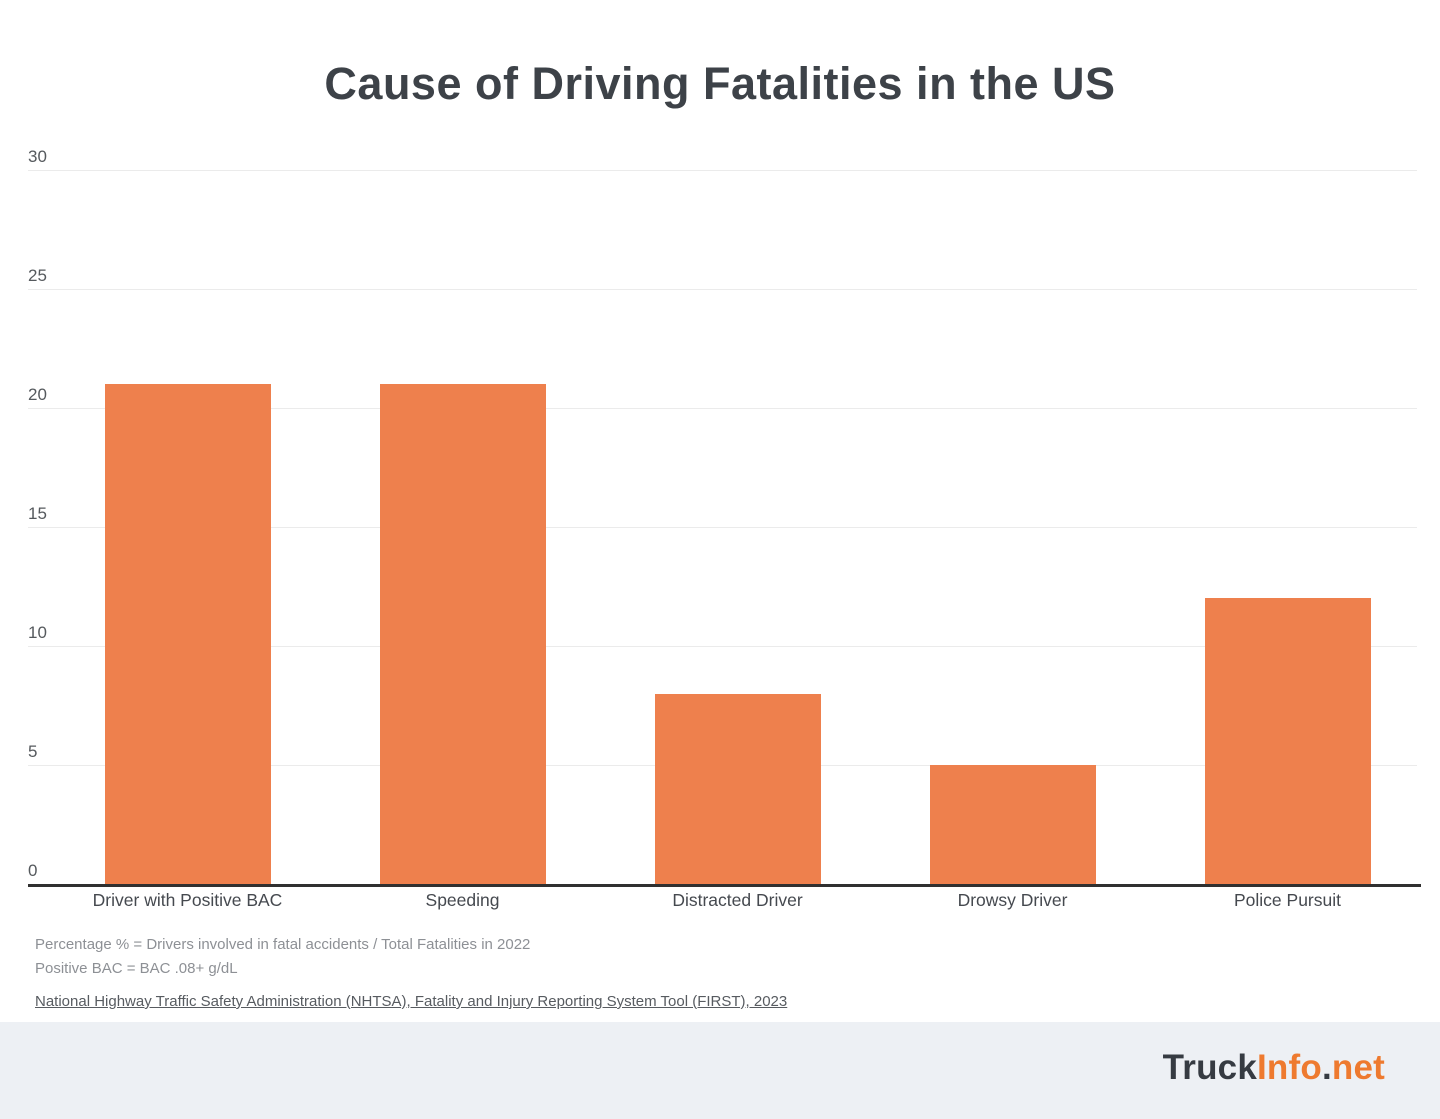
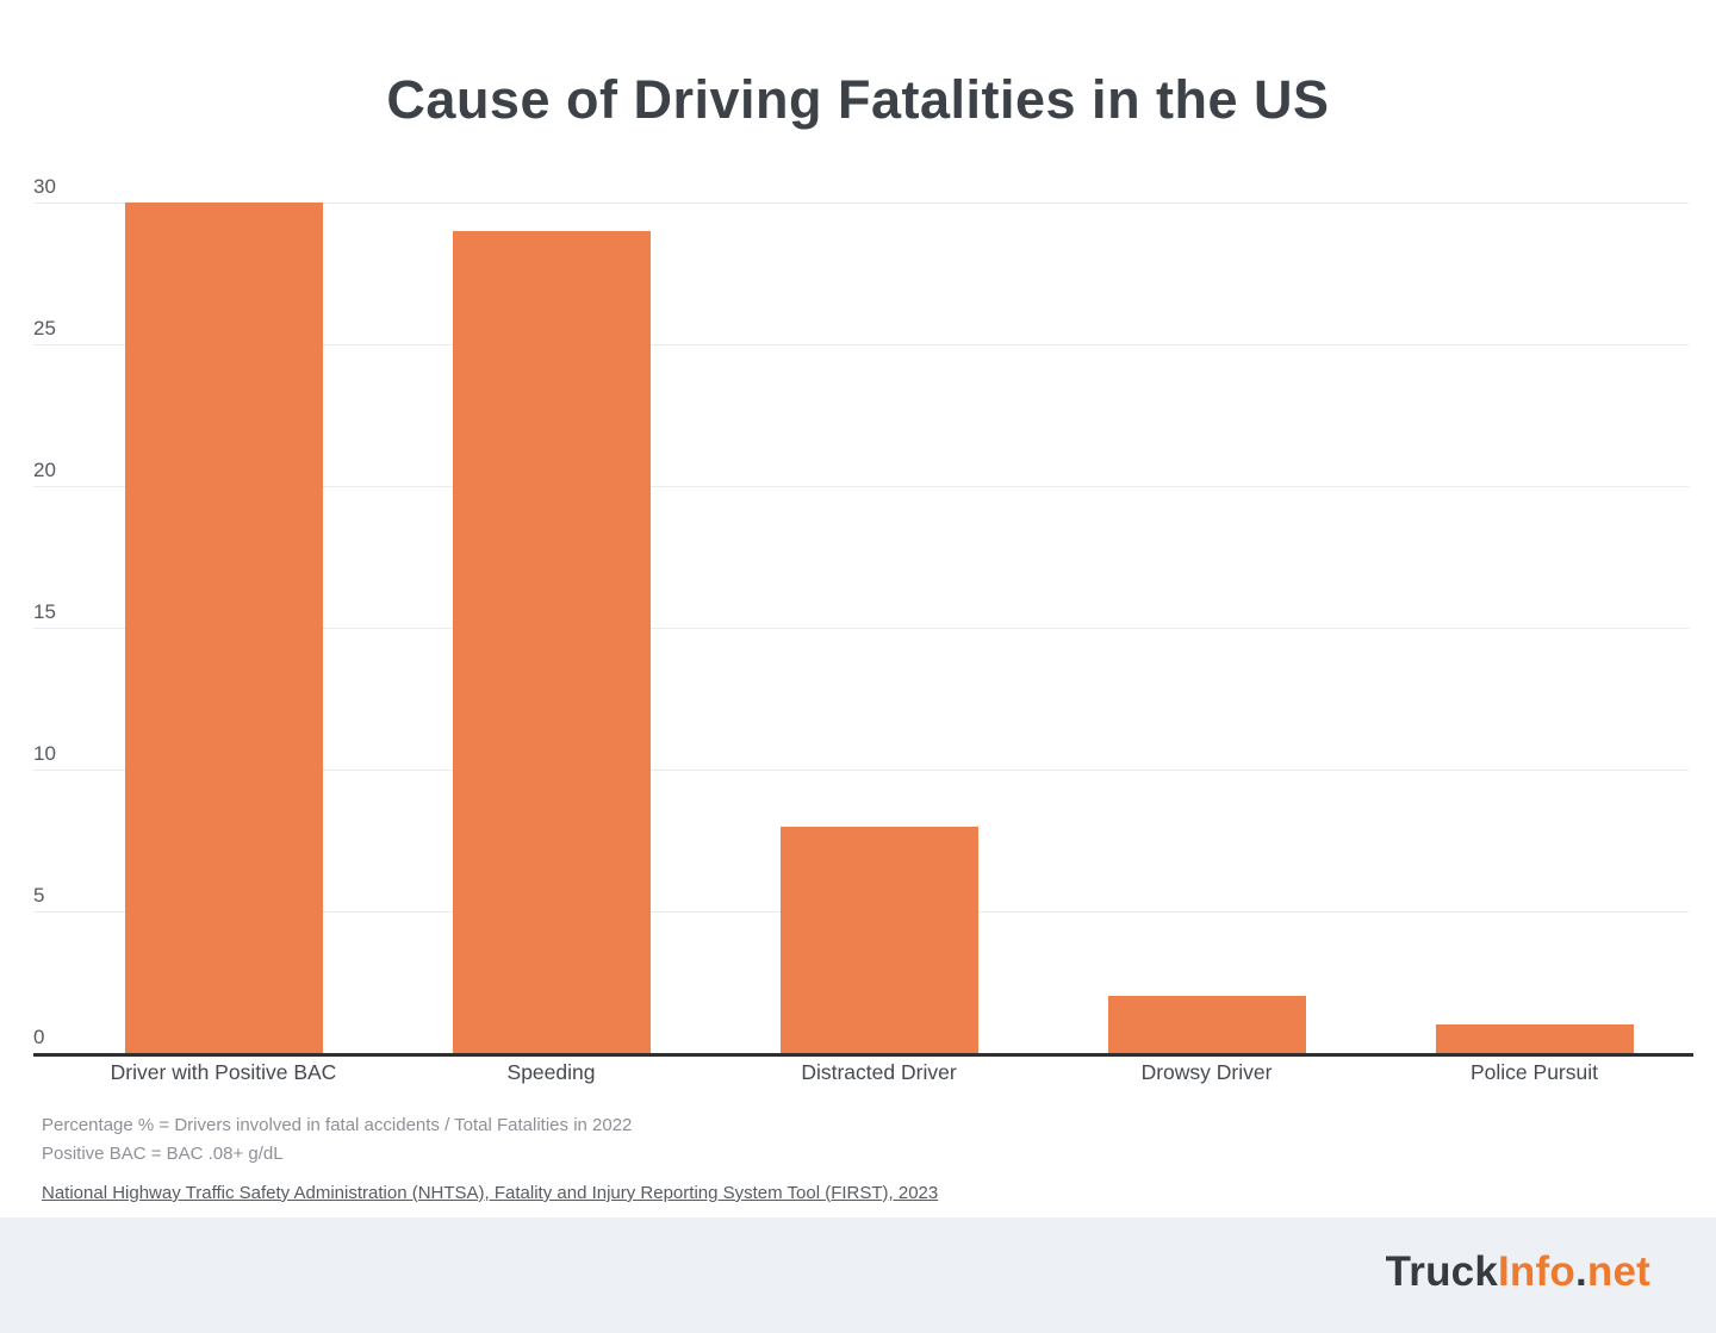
Driver with Positive BAC: 21 -> 30
Speeding: 21 -> 29
Drowsy Driver: 5 -> 2
Police Pursuit: 12 -> 1
